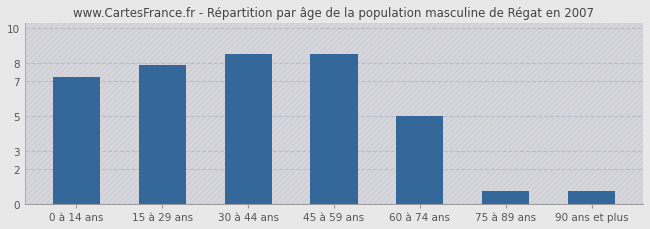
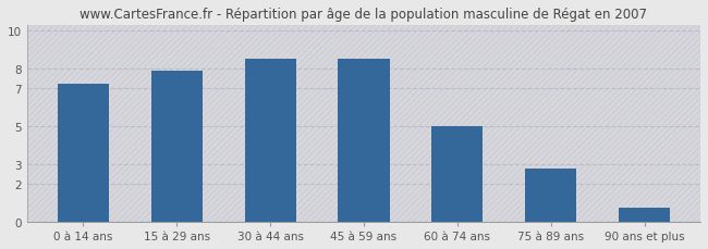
75 à 89 ans: 0.7 -> 2.8
